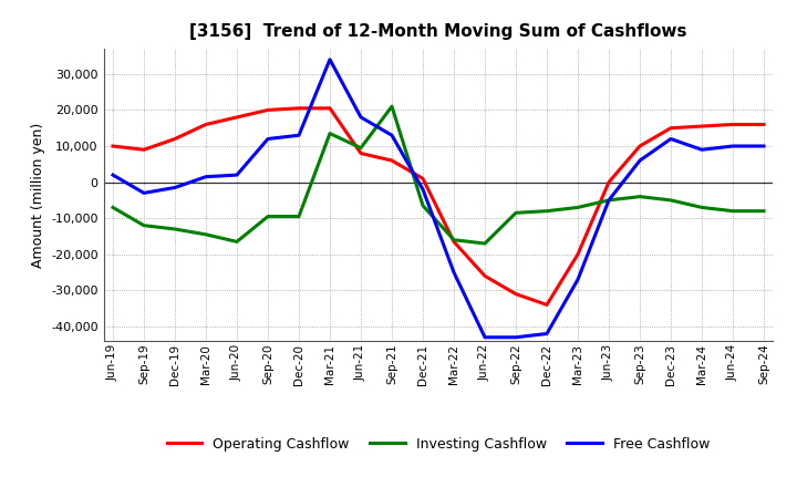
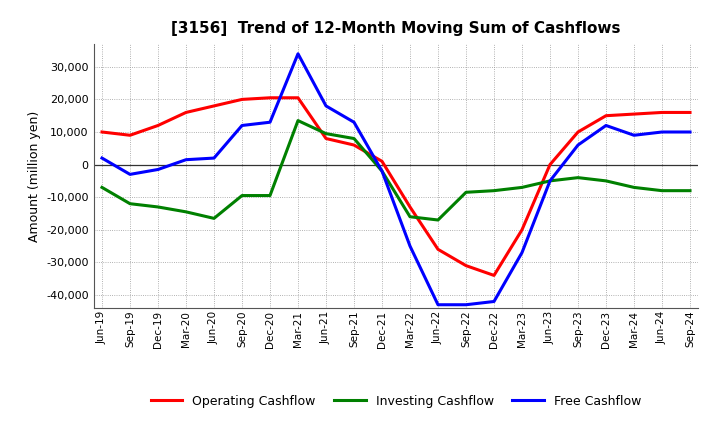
Investing Cashflow/Sep-21: 21,000 -> 8,000
Investing Cashflow/Dec-21: -6,500 -> -2,000
Operating Cashflow/Mar-22: -16,500 -> -13,000
